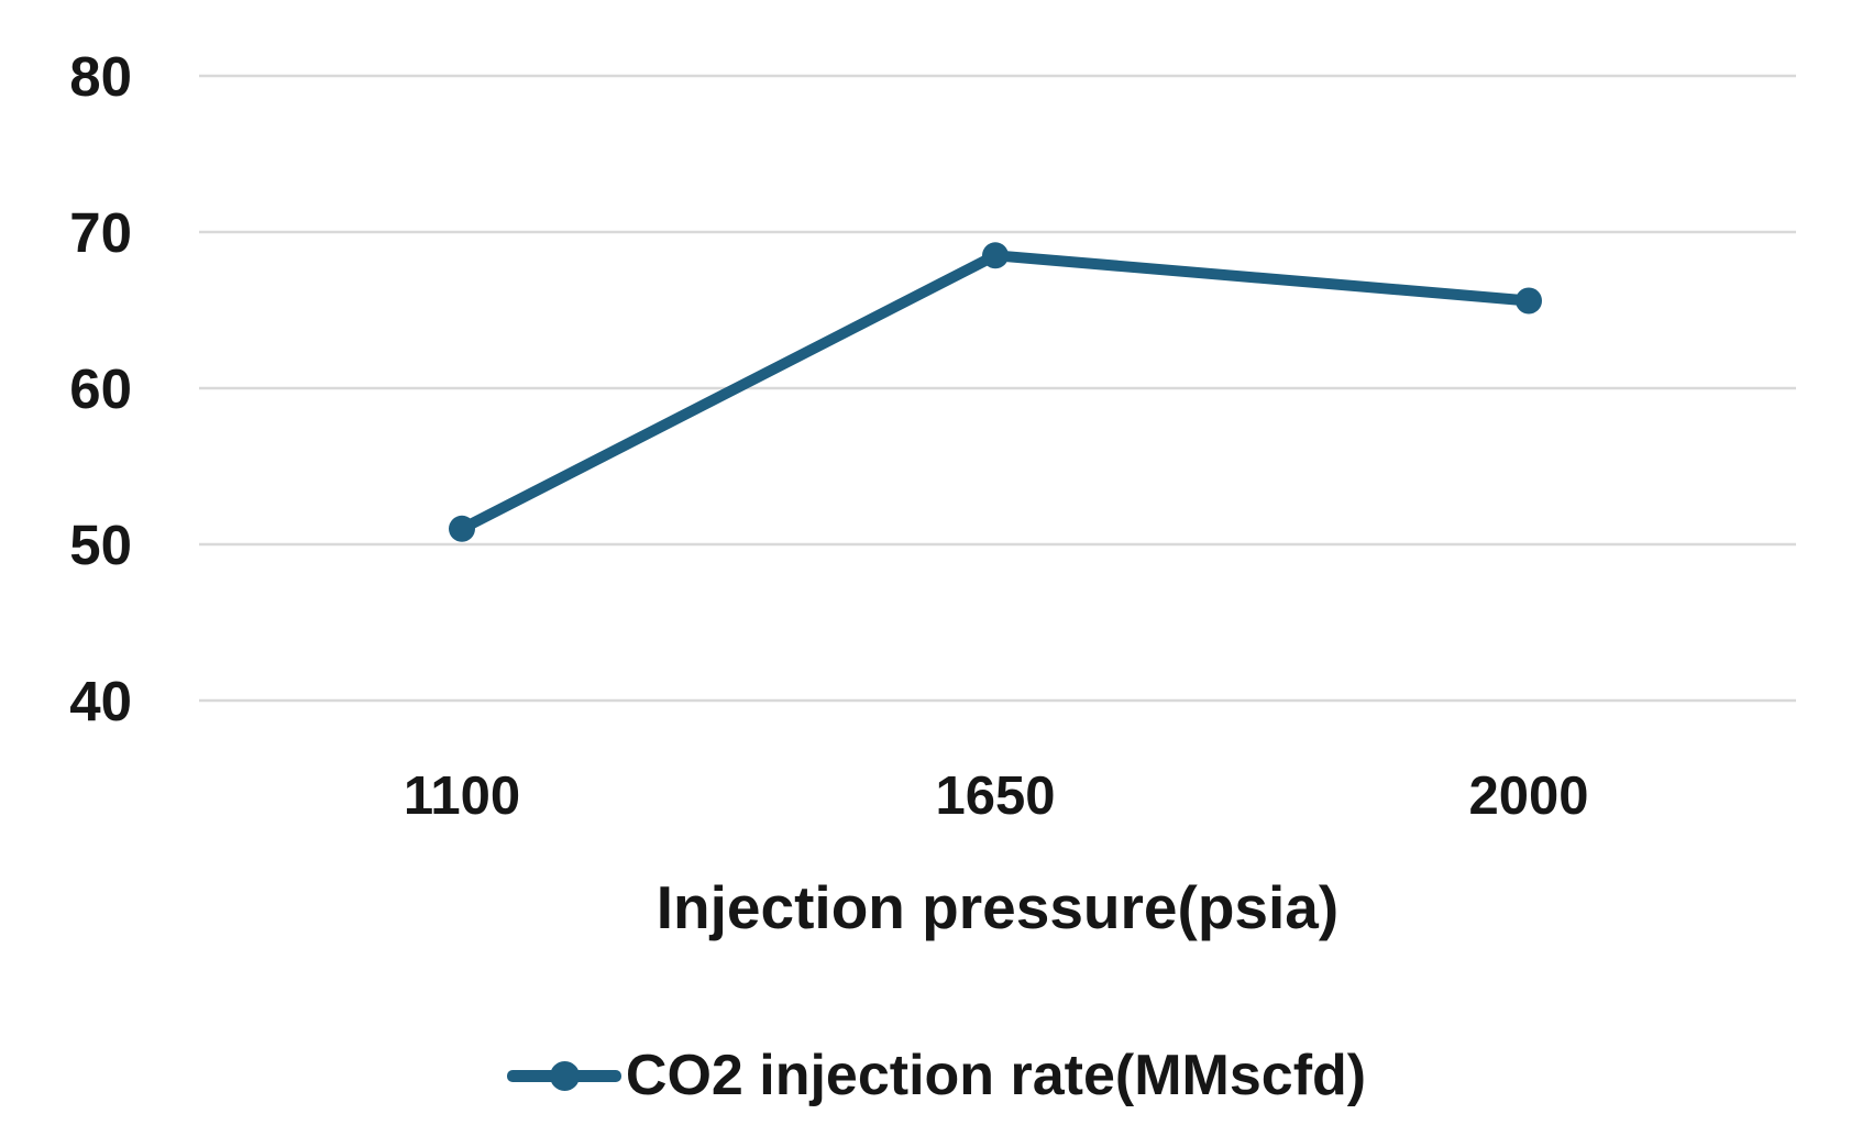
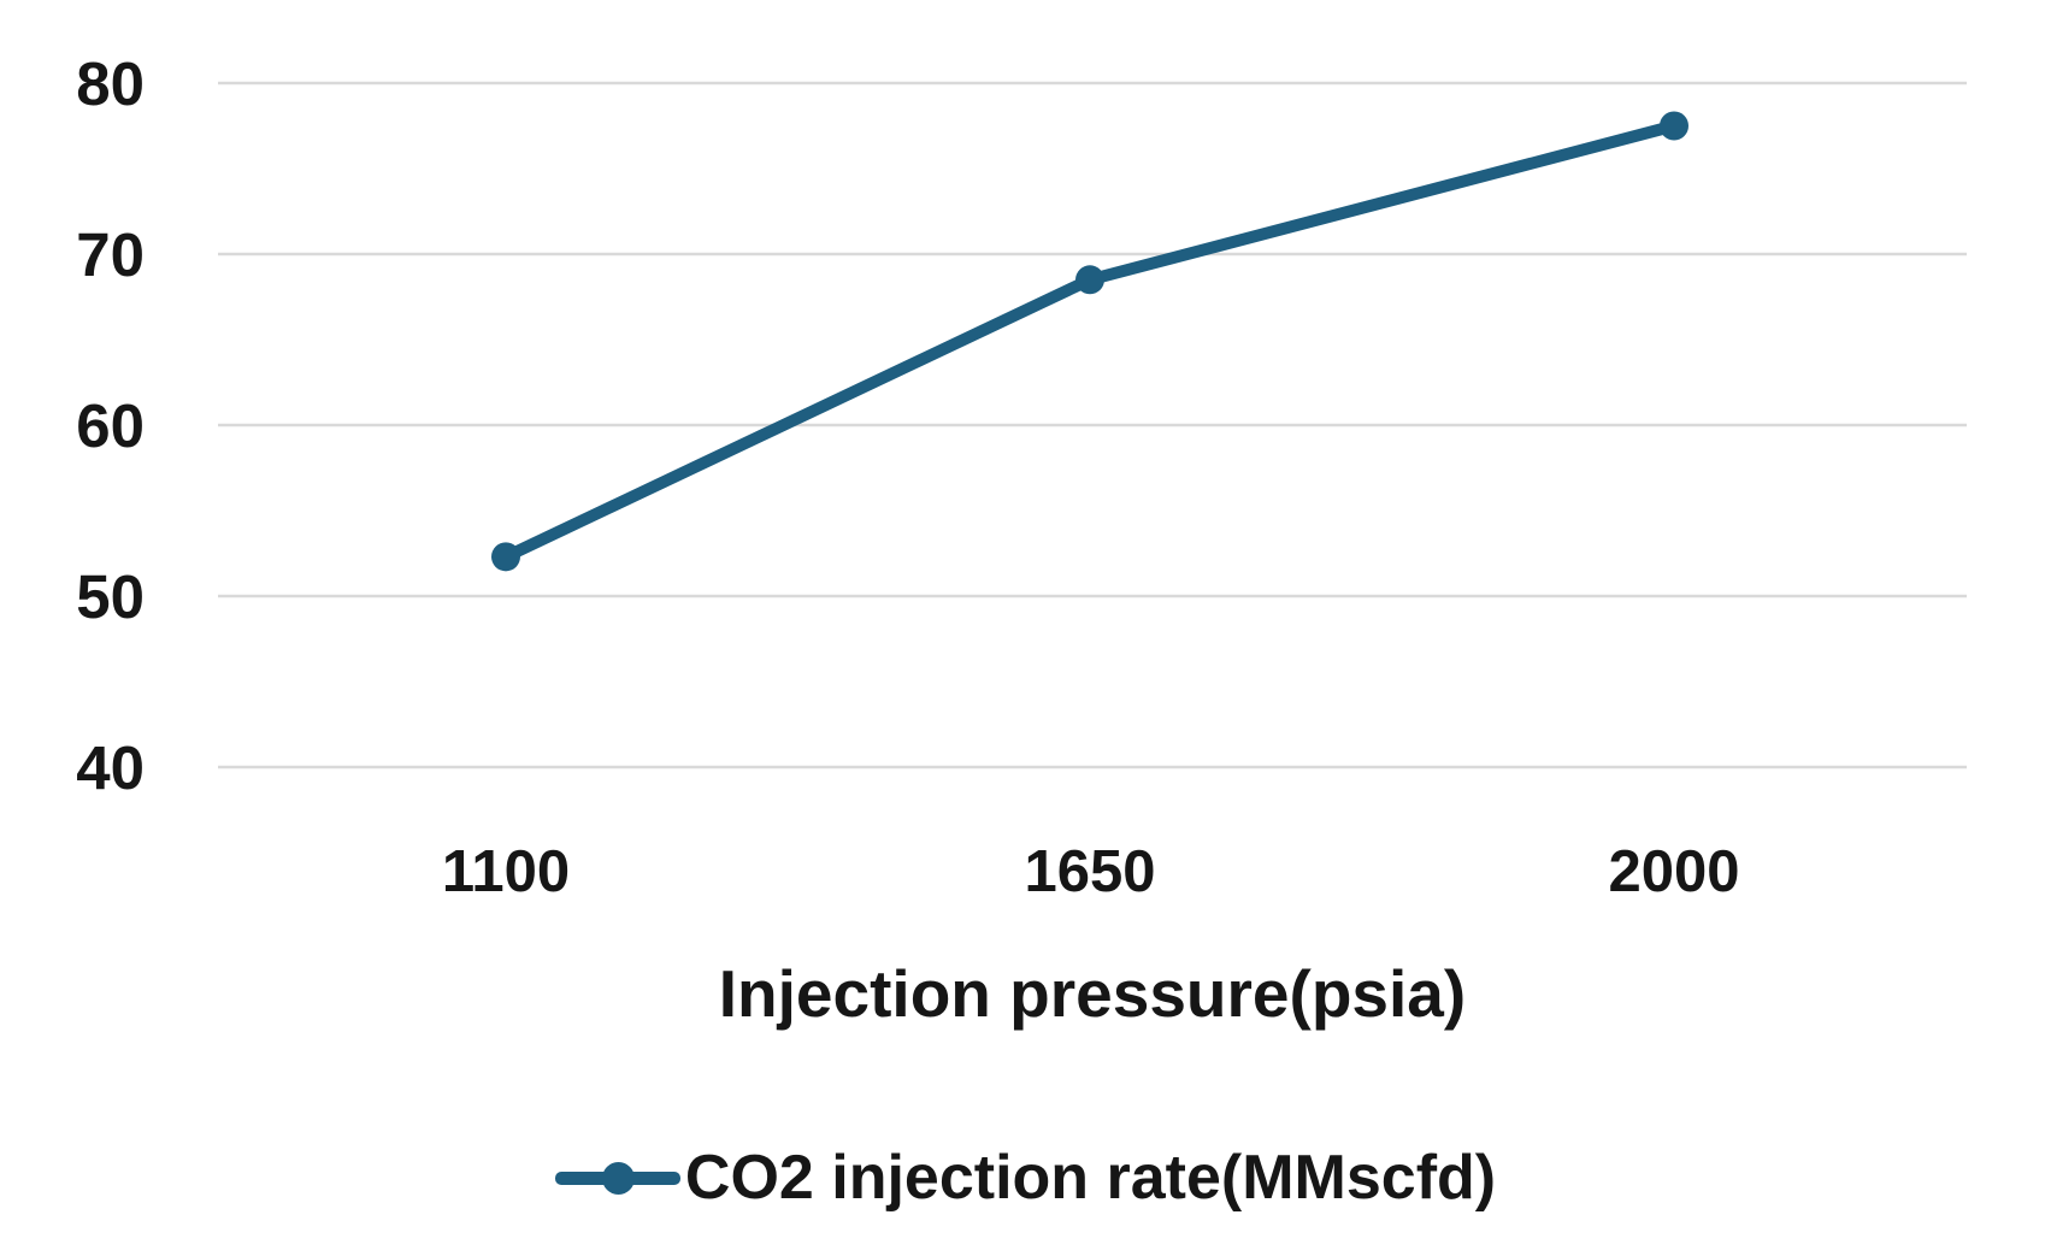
1100: 51.0 -> 52.3
2000: 65.6 -> 77.5
